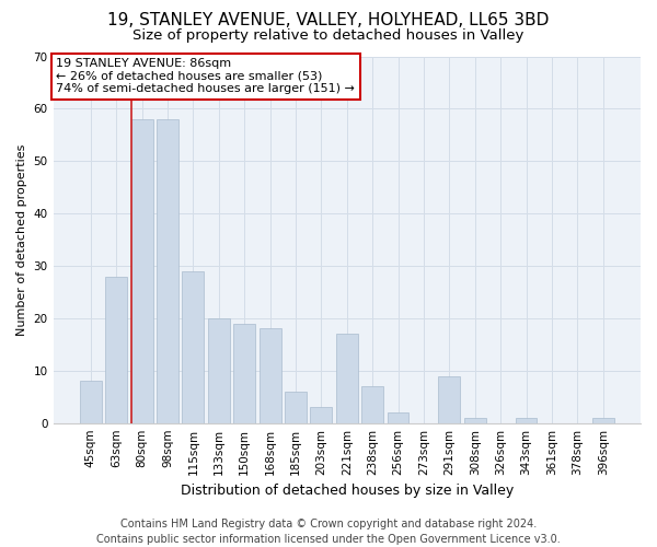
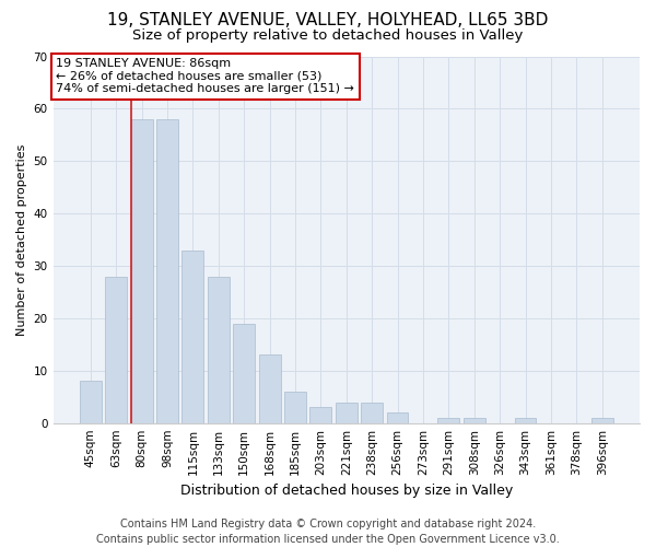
115sqm: 29 -> 33
133sqm: 20 -> 28
168sqm: 18 -> 13
221sqm: 17 -> 4
238sqm: 7 -> 4
291sqm: 9 -> 1
